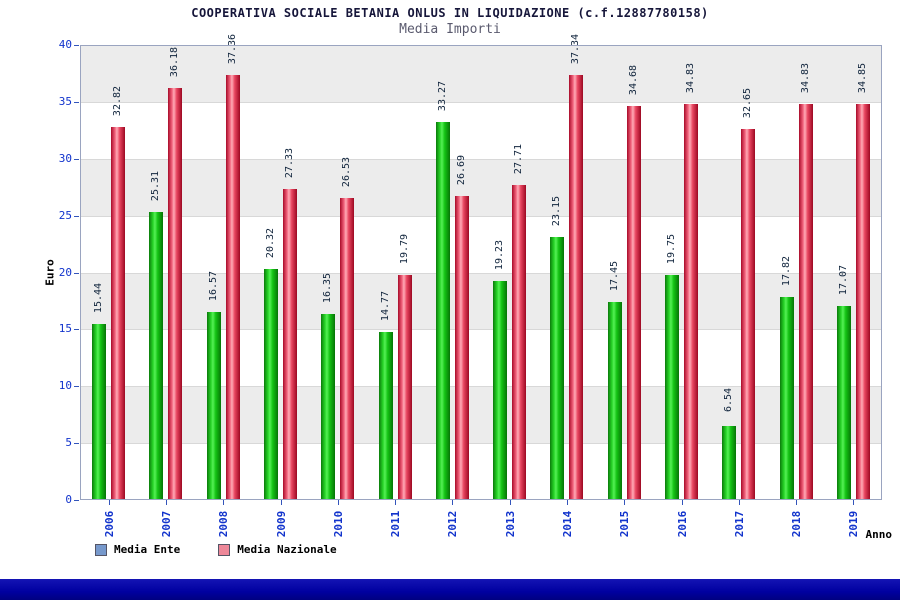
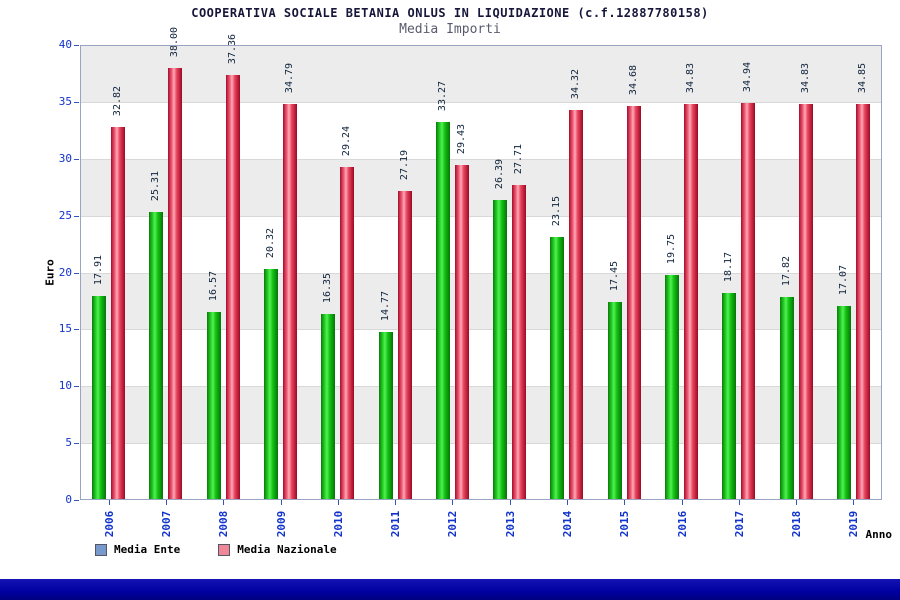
Media Ente/2006: 15.44 -> 17.91
Media Nazionale/2007: 36.18 -> 38.00
Media Nazionale/2009: 27.33 -> 34.79
Media Nazionale/2010: 26.53 -> 29.24
Media Nazionale/2011: 19.79 -> 27.19
Media Nazionale/2012: 26.69 -> 29.43
Media Ente/2013: 19.23 -> 26.39
Media Nazionale/2014: 37.34 -> 34.32
Media Ente/2017: 6.54 -> 18.17
Media Nazionale/2017: 32.65 -> 34.94
